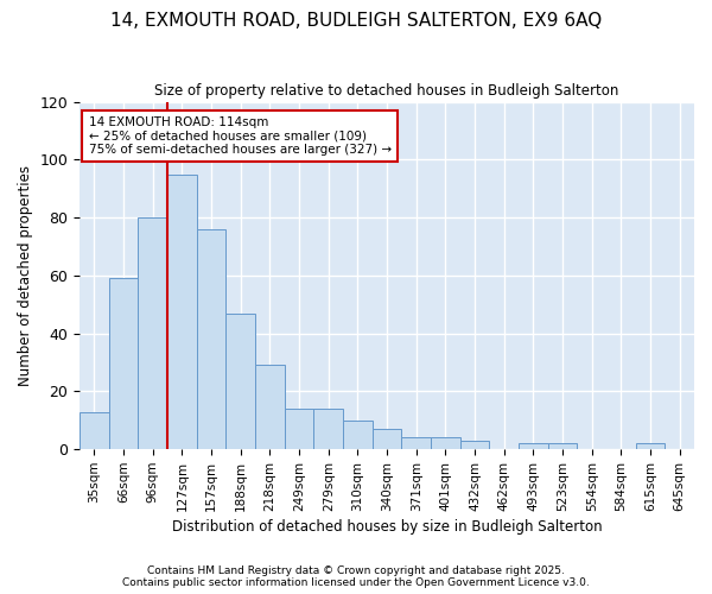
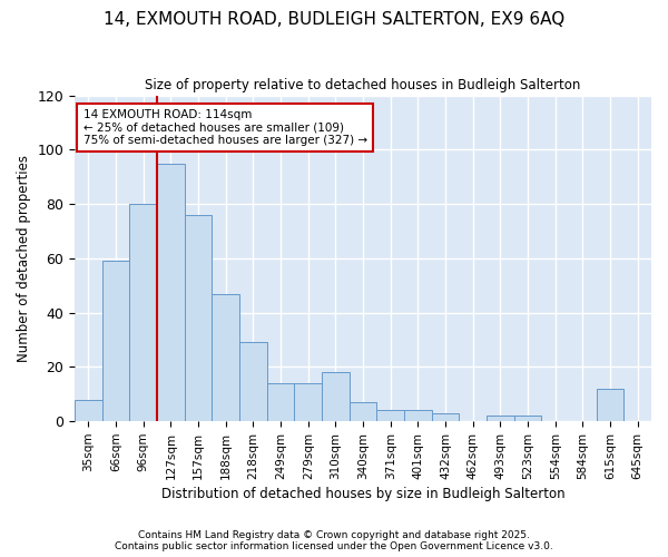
35sqm: 13 -> 8
310sqm: 10 -> 18
615sqm: 2 -> 12
